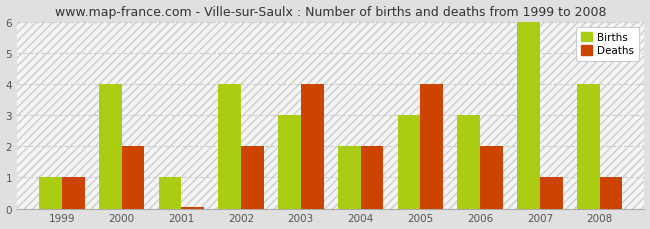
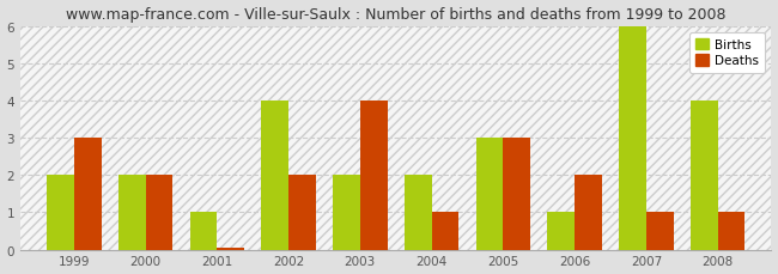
Births/1999: 1 -> 2
Deaths/1999: 1.00 -> 3.00
Births/2000: 4 -> 2
Births/2003: 3 -> 2
Deaths/2004: 2.00 -> 1.00
Deaths/2005: 4.00 -> 3.00
Births/2006: 3 -> 1
